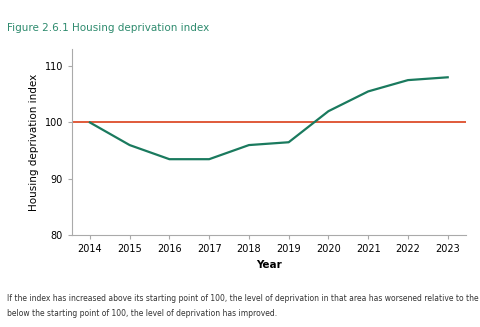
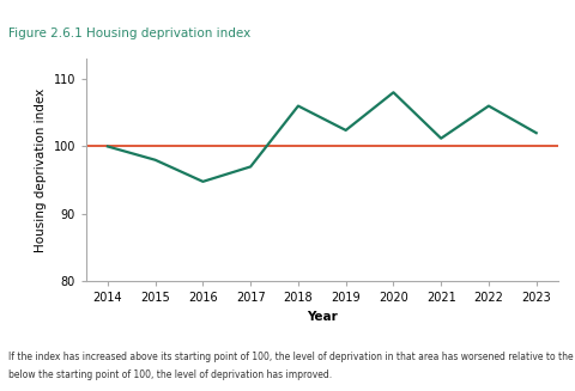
2015: 96.0 -> 98.0
2016: 93.5 -> 94.8
2017: 93.5 -> 97.0
2018: 96.0 -> 106.0
2019: 96.5 -> 102.4
2020: 102.0 -> 108.0
2021: 105.5 -> 101.2
2022: 107.5 -> 106.0
2023: 108.0 -> 102.0
